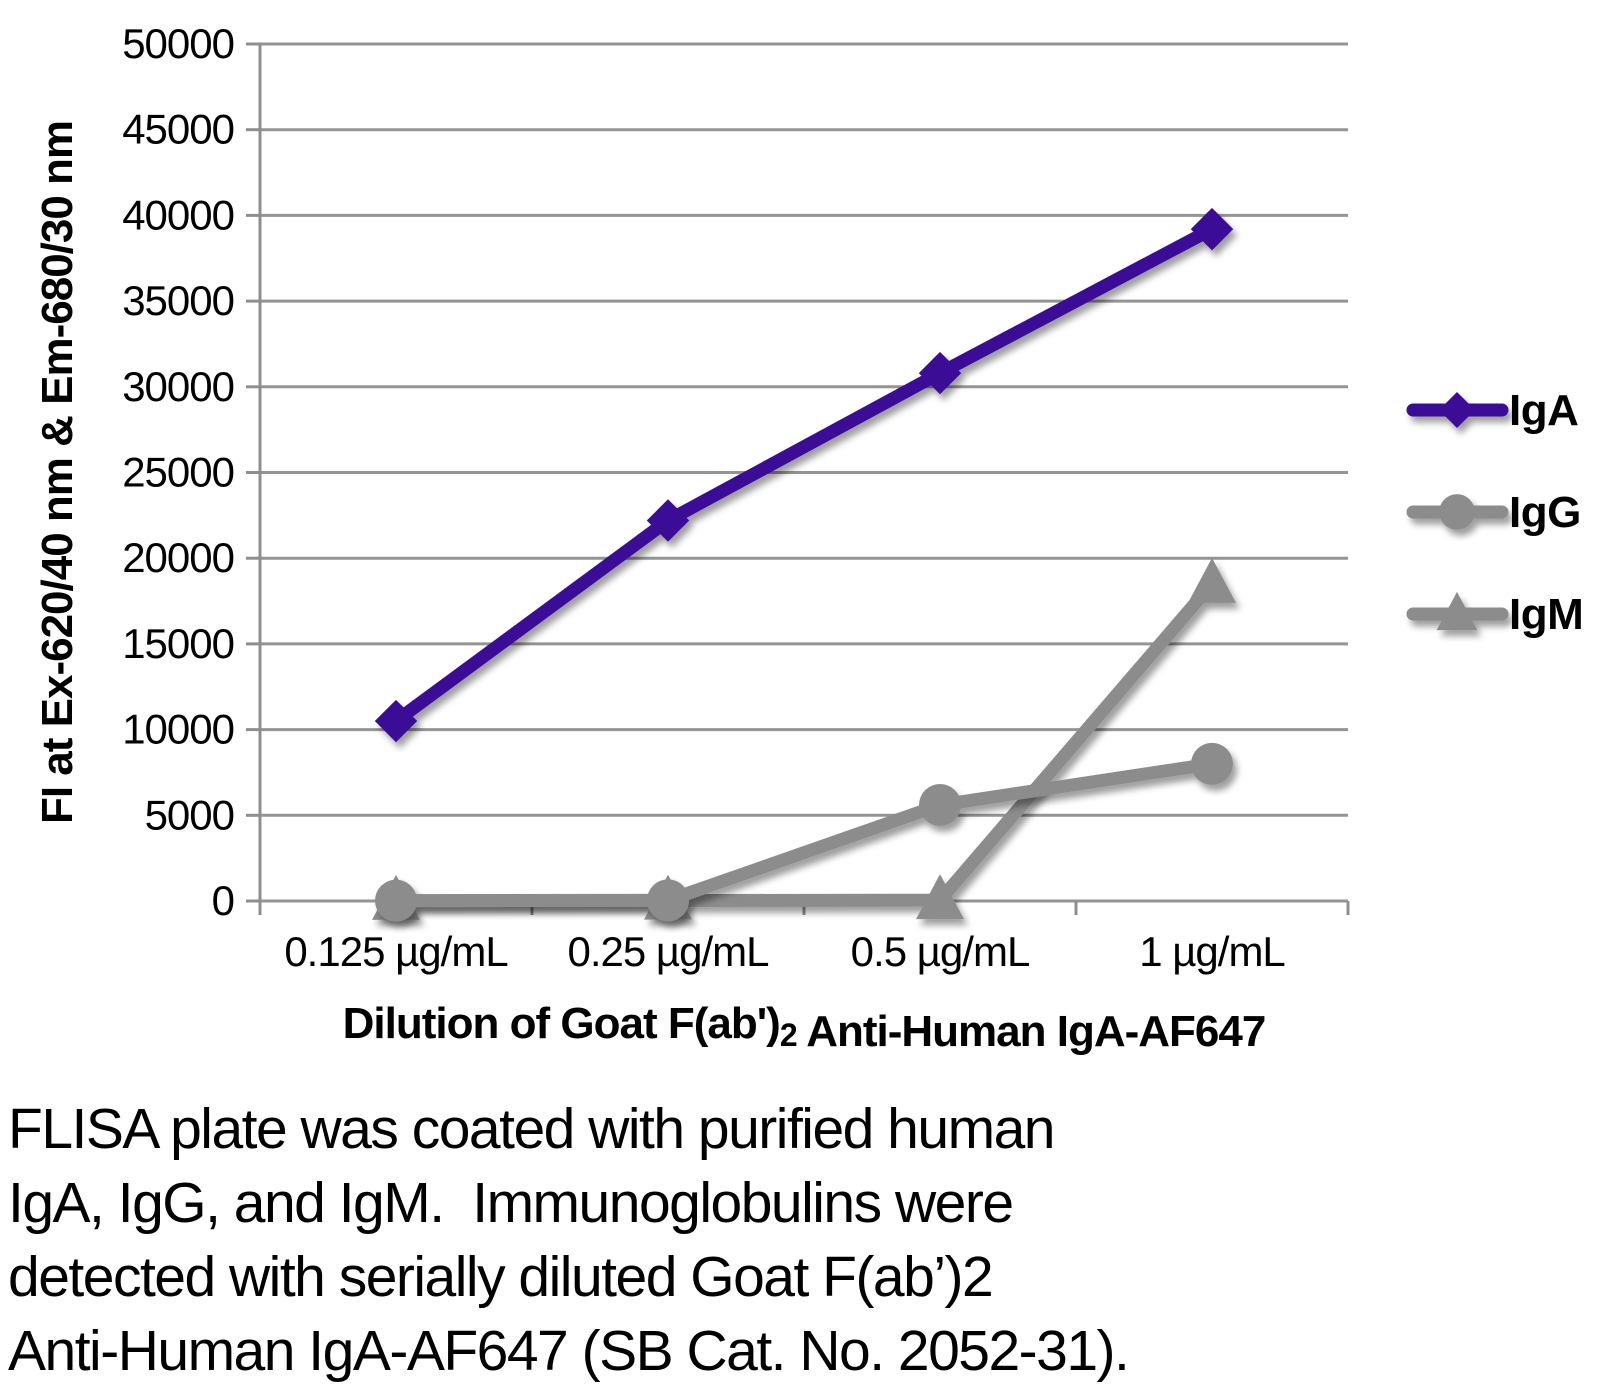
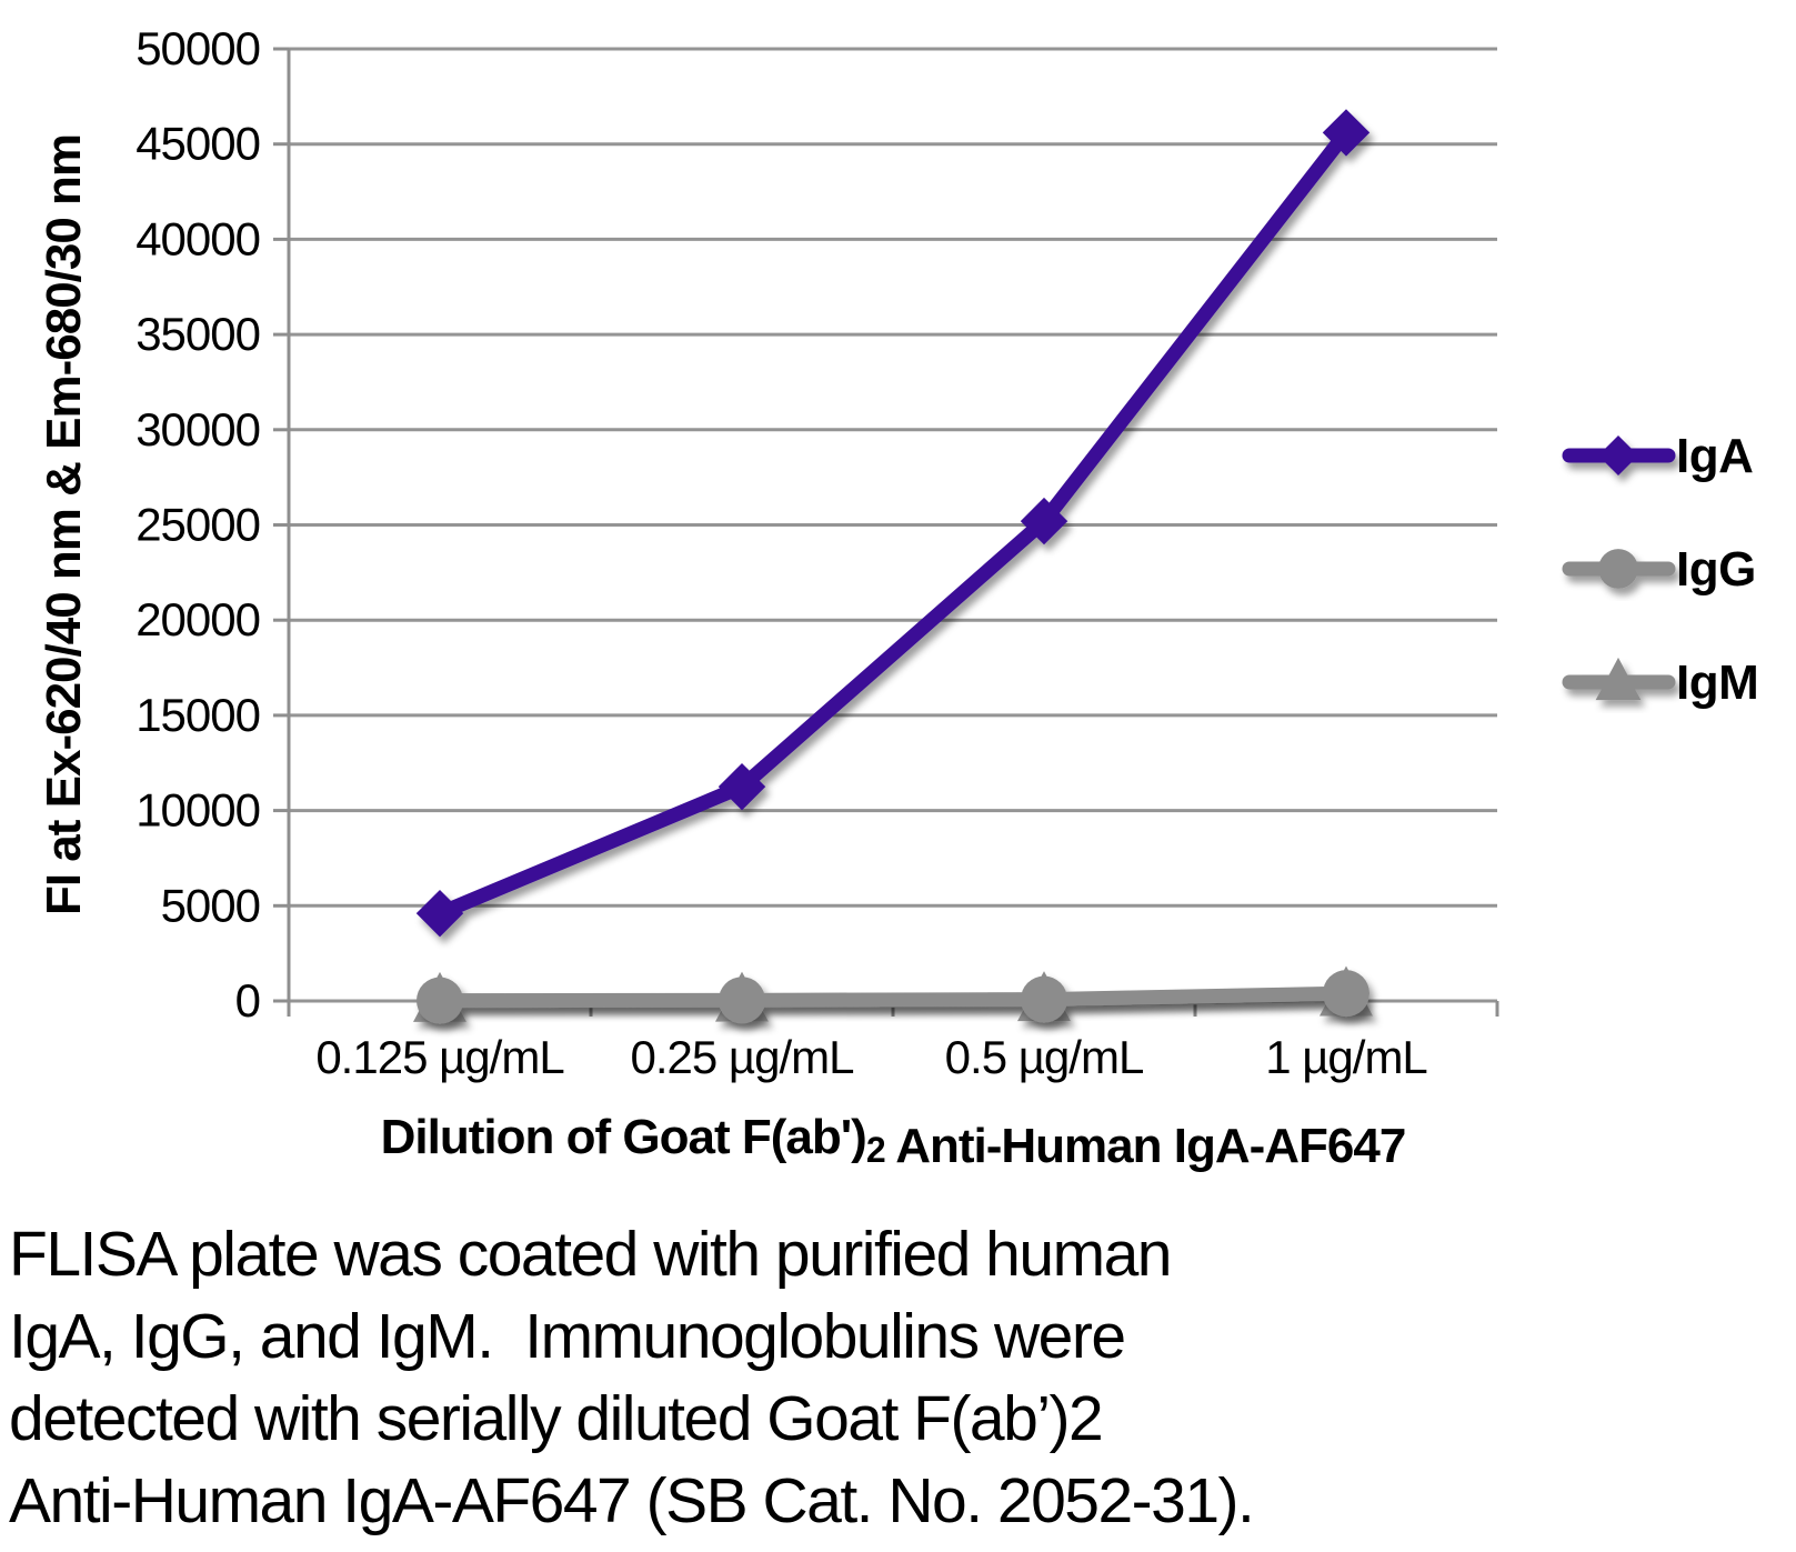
IgA/0.125 µg/mL: 10500 -> 4600
IgA/0.25 µg/mL: 22200 -> 11200
IgA/0.5 µg/mL: 30800 -> 25200
IgG/0.5 µg/mL: 5600 -> 100
IgA/1 µg/mL: 39200 -> 45600
IgG/1 µg/mL: 8000 -> 400
IgM/1 µg/mL: 18500 -> 300
